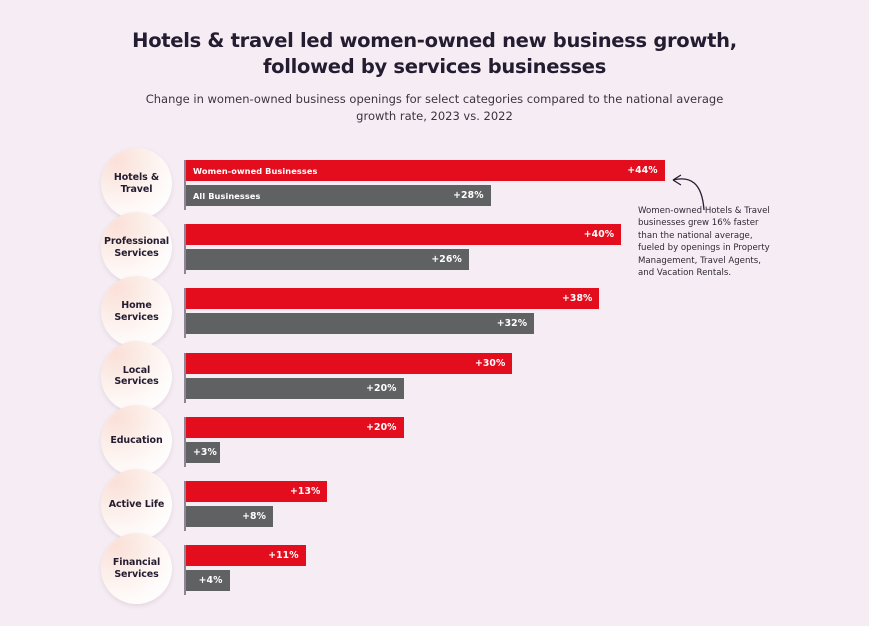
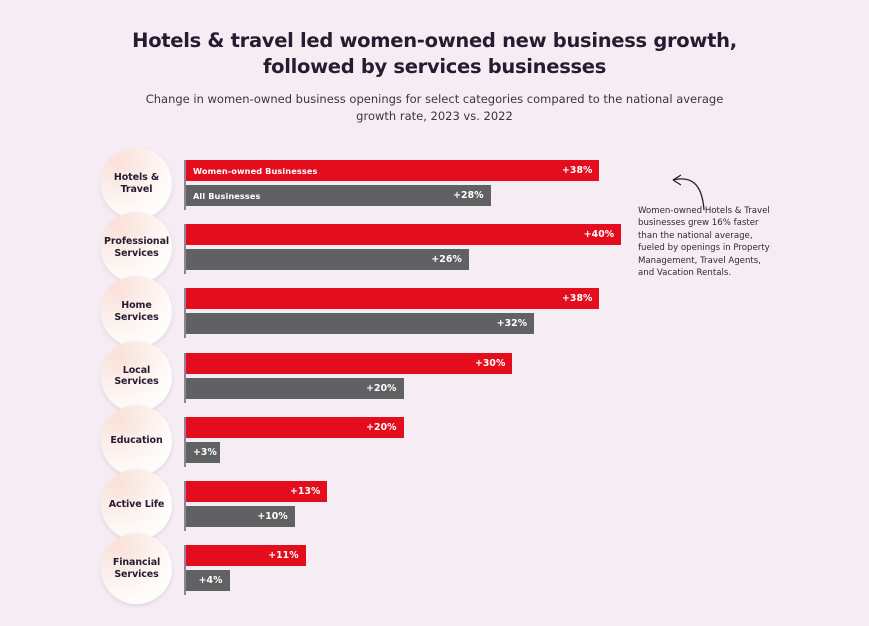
Women-owned Businesses/Hotels & Travel: +44% -> +38%
All Businesses/Active Life: +8% -> +10%
